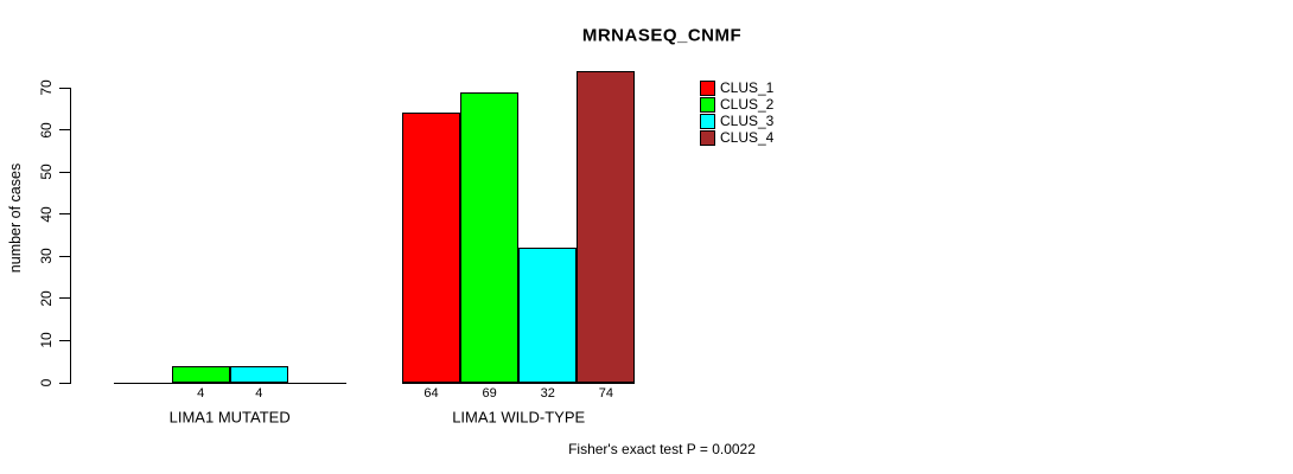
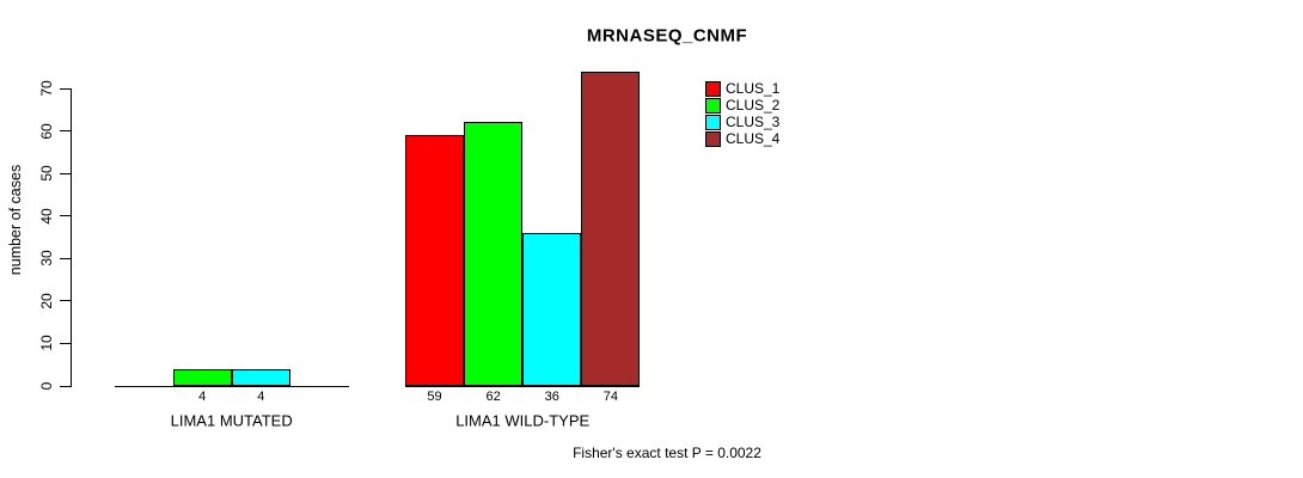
CLUS_1/LIMA1 WILD-TYPE: 64 -> 59
CLUS_2/LIMA1 WILD-TYPE: 69 -> 62
CLUS_3/LIMA1 WILD-TYPE: 32 -> 36
